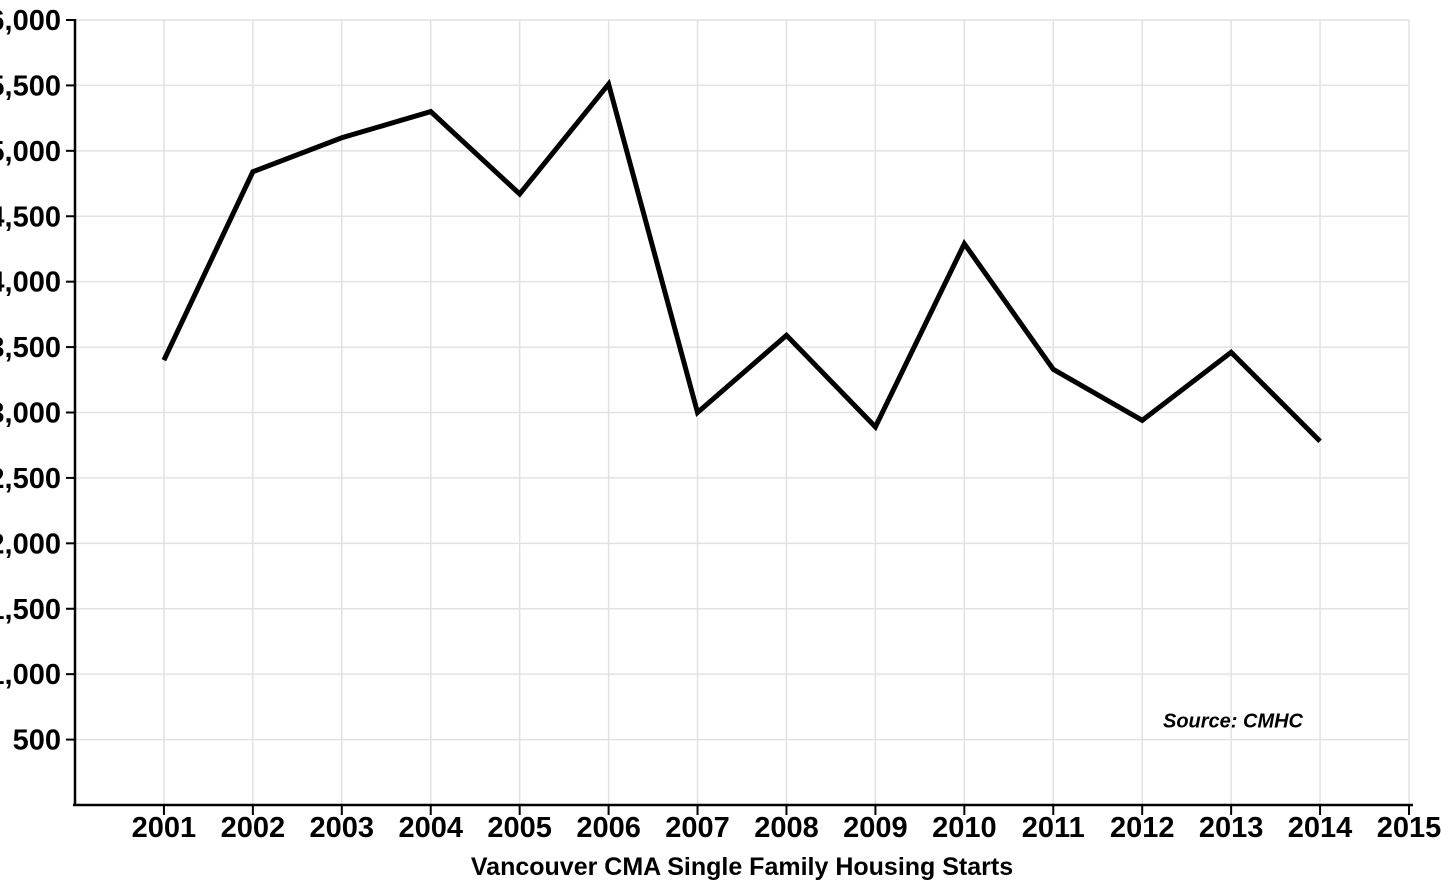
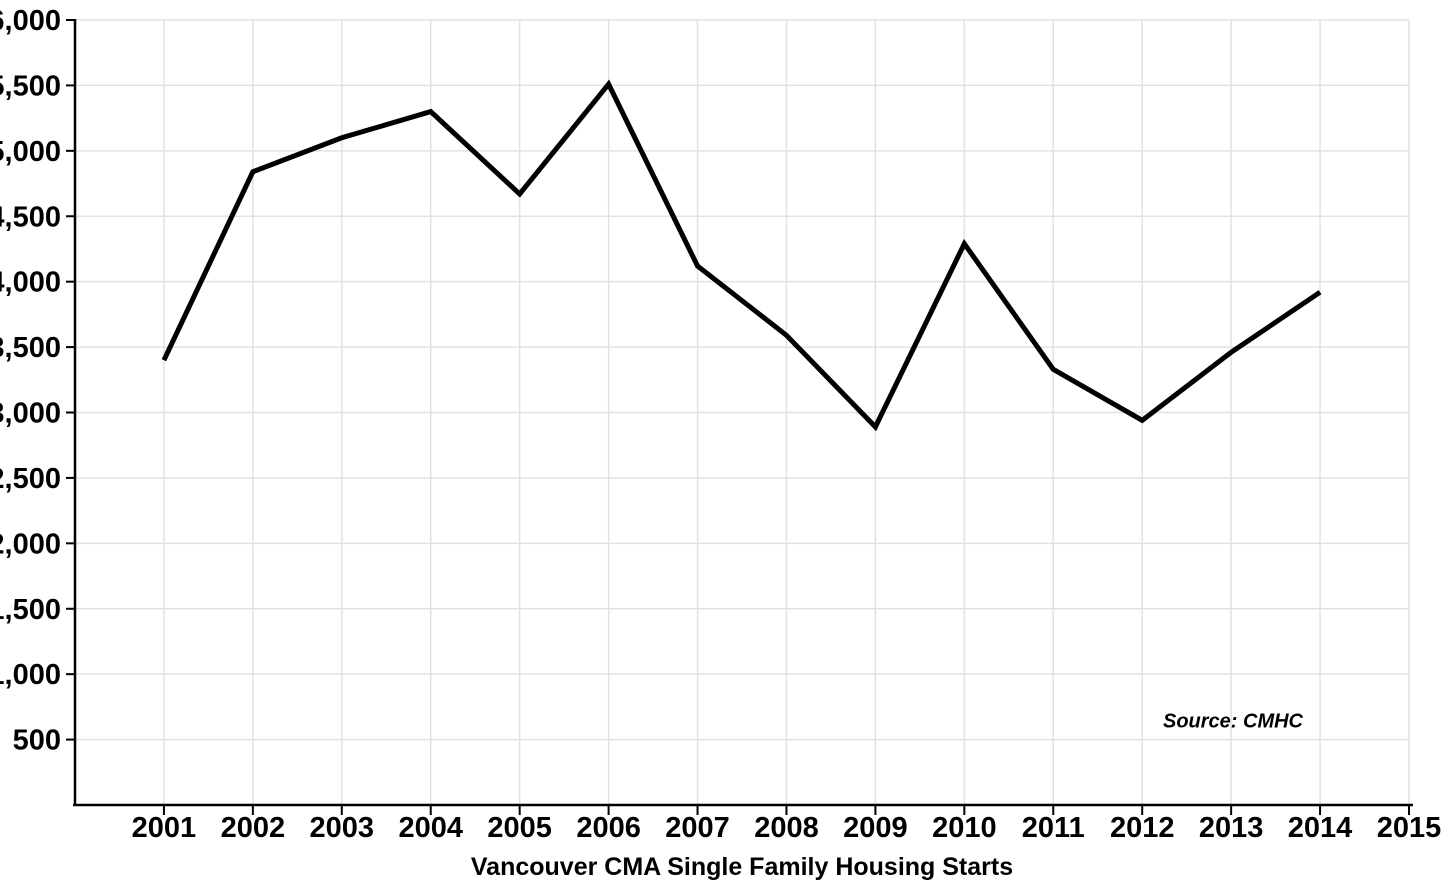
2007: 3000 -> 4120
2014: 2780 -> 3920
